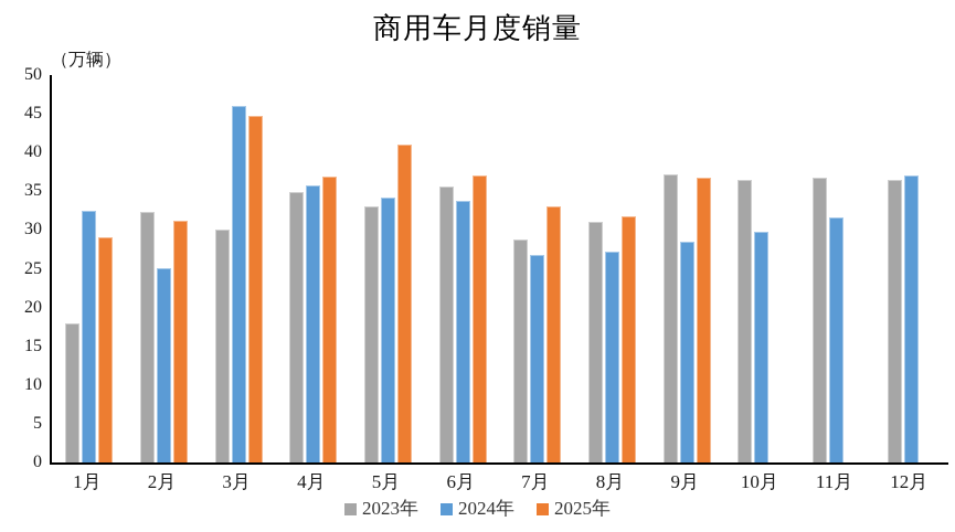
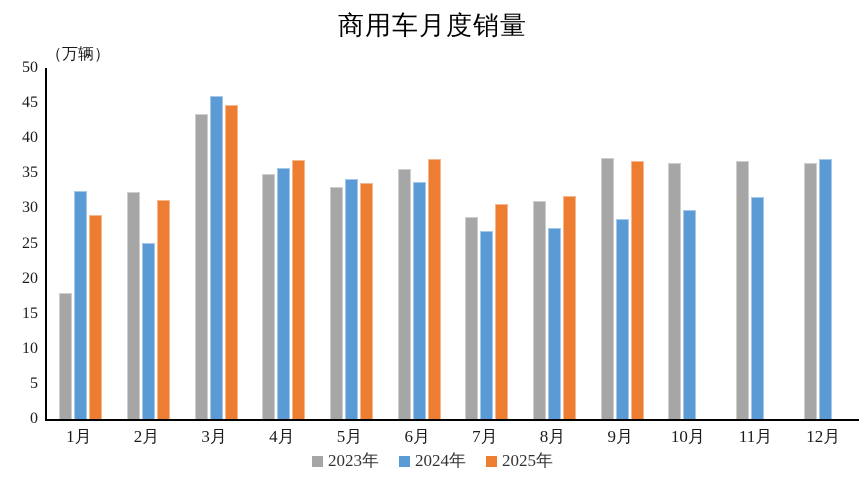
2023年/3月: 30 -> 44
2025年/5月: 41 -> 34
2025年/7月: 33 -> 31
